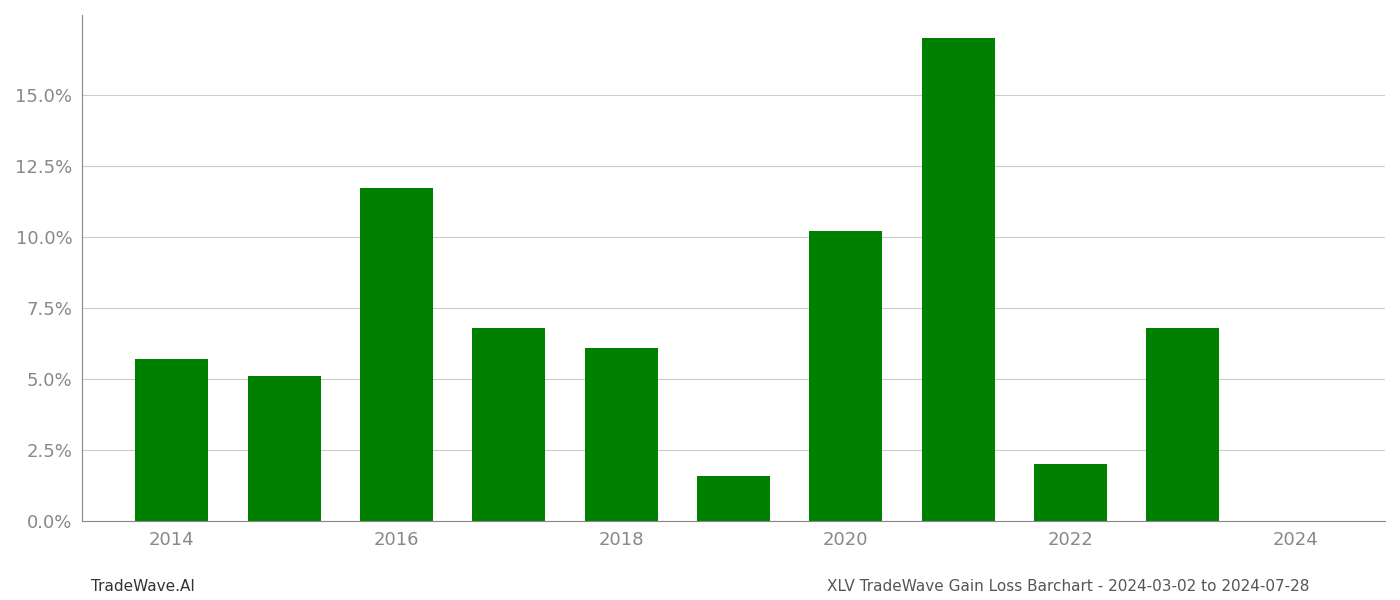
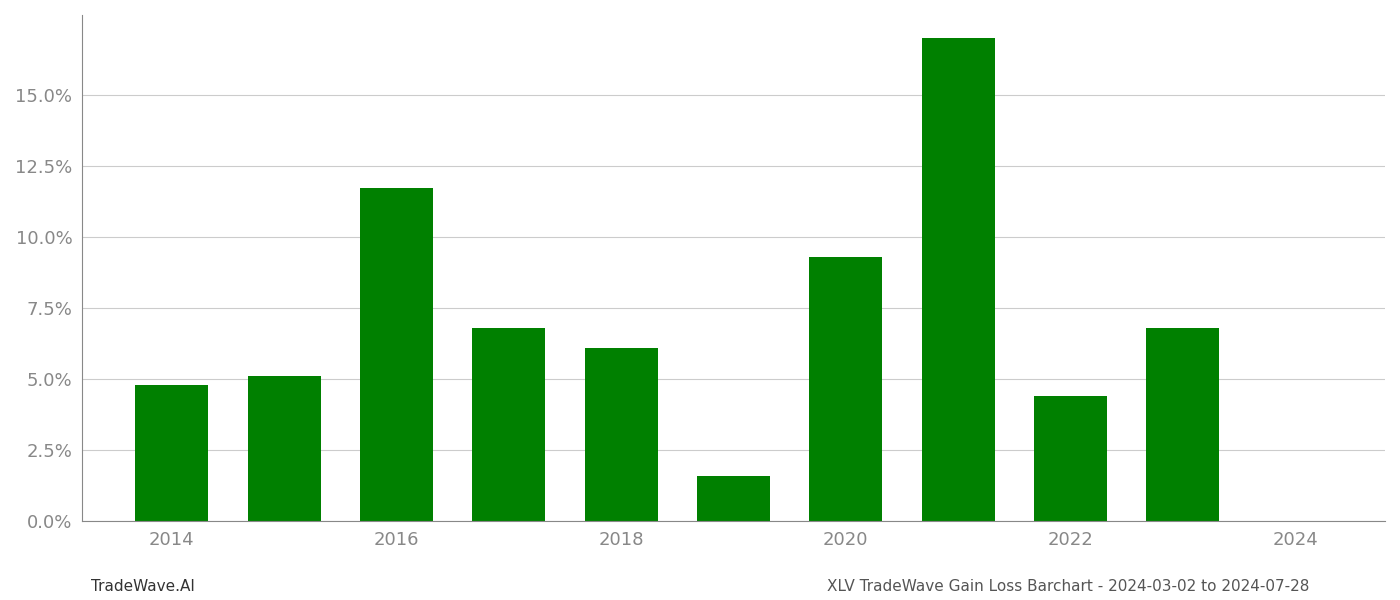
2014: 5.7% -> 4.8%
2020: 10.2% -> 9.3%
2022: 2.0% -> 4.4%
